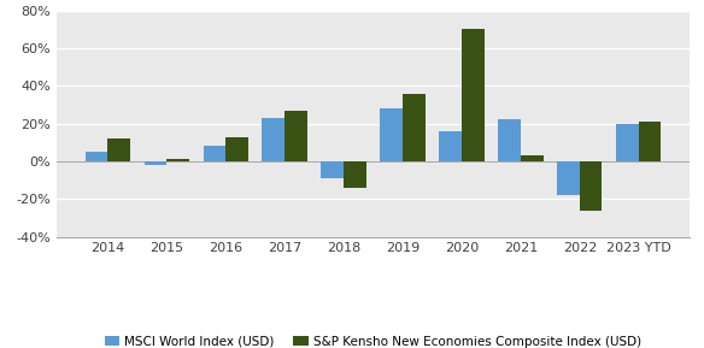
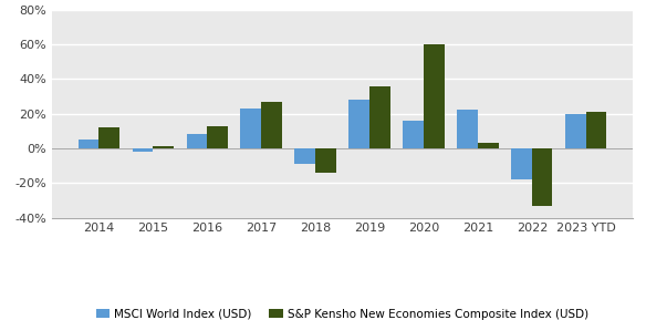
S&P Kensho New Economies Composite Index (USD)/2020: 70% -> 60%
S&P Kensho New Economies Composite Index (USD)/2022: -26% -> -33%
